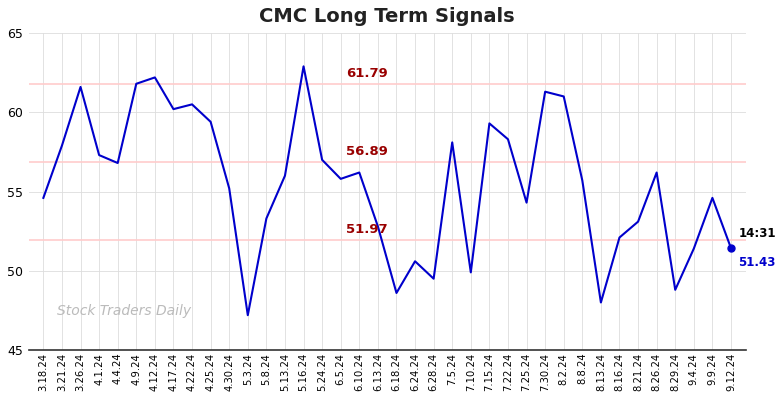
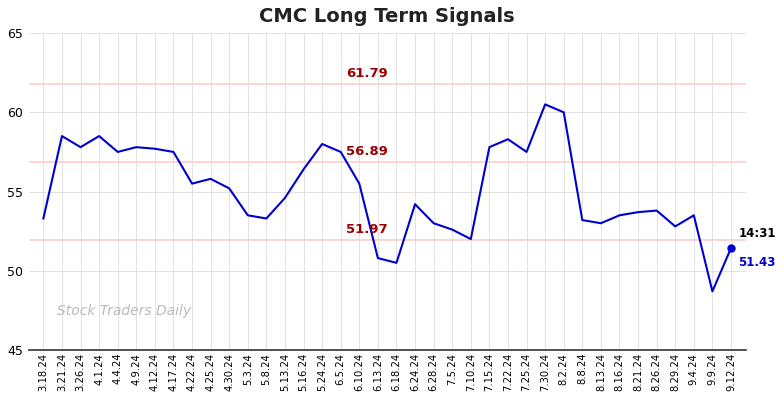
3.18.24: 54.6 -> 53.3
3.21.24: 57.9 -> 58.5
3.26.24: 61.6 -> 57.8
4.1.24: 57.3 -> 58.5
4.4.24: 56.8 -> 57.5
4.9.24: 61.8 -> 57.8
4.12.24: 62.2 -> 57.7
4.17.24: 60.2 -> 57.5
4.22.24: 60.5 -> 55.5
4.25.24: 59.4 -> 55.8
5.3.24: 47.2 -> 53.5
5.13.24: 56.0 -> 54.6
5.16.24: 62.9 -> 56.4
5.24.24: 57.0 -> 58.0
6.5.24: 55.8 -> 57.5
6.10.24: 56.2 -> 55.5
6.13.24: 52.8 -> 50.8
6.18.24: 48.6 -> 50.5
6.24.24: 50.6 -> 54.2
6.28.24: 49.5 -> 53.0
7.5.24: 58.1 -> 52.6
7.10.24: 49.9 -> 52.0
7.15.24: 59.3 -> 57.8
7.25.24: 54.3 -> 57.5
7.30.24: 61.3 -> 60.5
8.2.24: 61.0 -> 60.0
8.8.24: 55.7 -> 53.2
8.13.24: 48.0 -> 53.0
8.16.24: 52.1 -> 53.5
8.21.24: 53.1 -> 53.7
8.26.24: 56.2 -> 53.8
8.29.24: 48.8 -> 52.8
9.4.24: 51.4 -> 53.5
9.9.24: 54.6 -> 48.7
